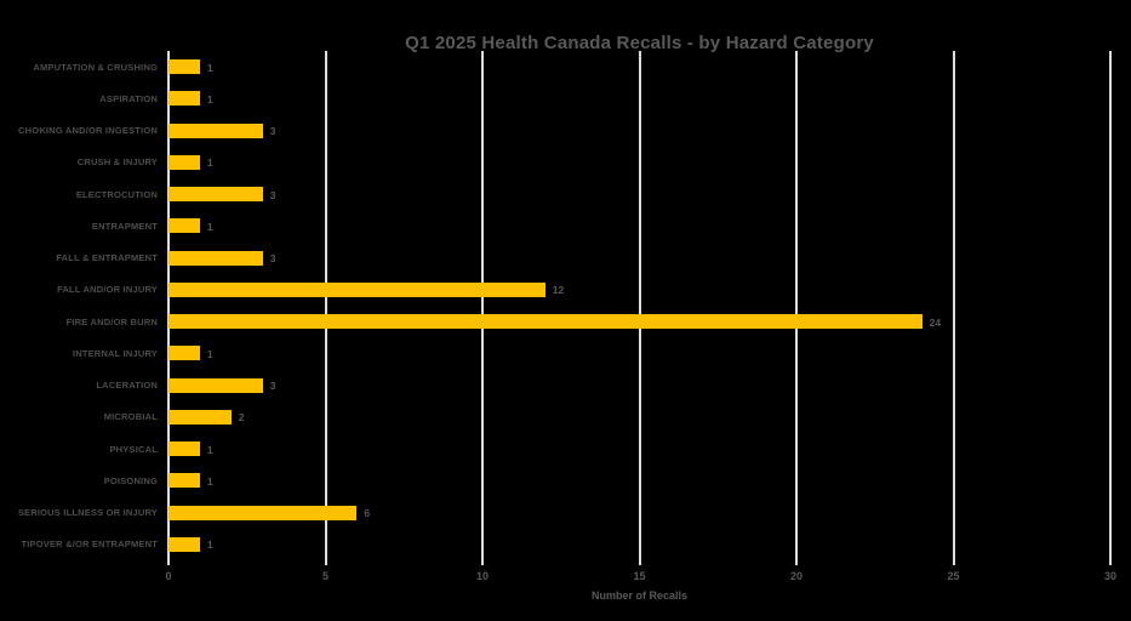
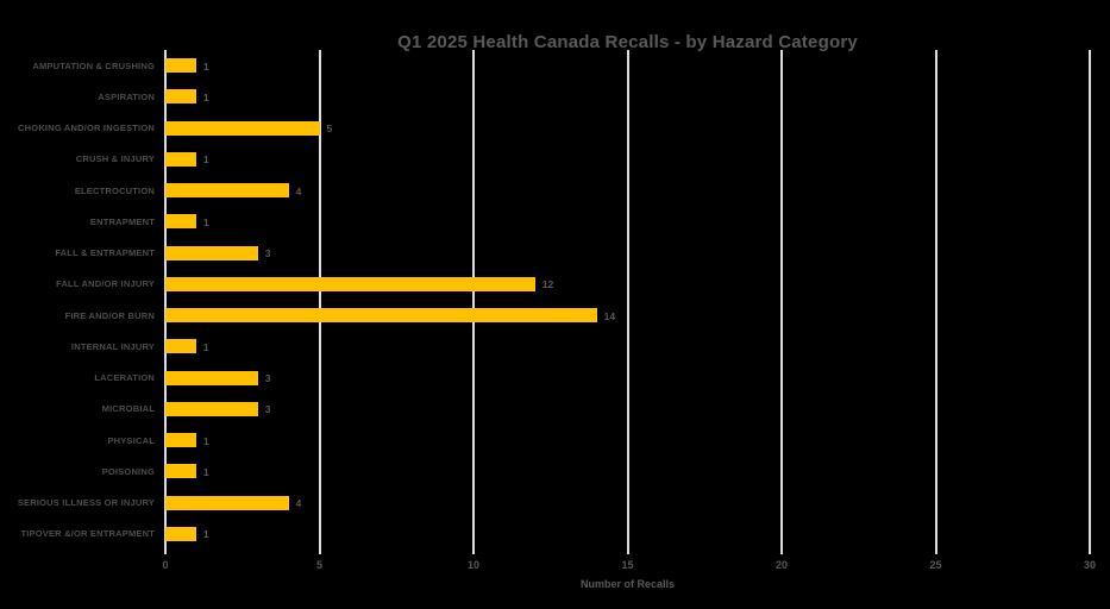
CHOKING AND/OR INGESTION: 3 -> 5
ELECTROCUTION: 3 -> 4
FIRE AND/OR BURN: 24 -> 14
MICROBIAL: 2 -> 3
SERIOUS ILLNESS OR INJURY: 6 -> 4
